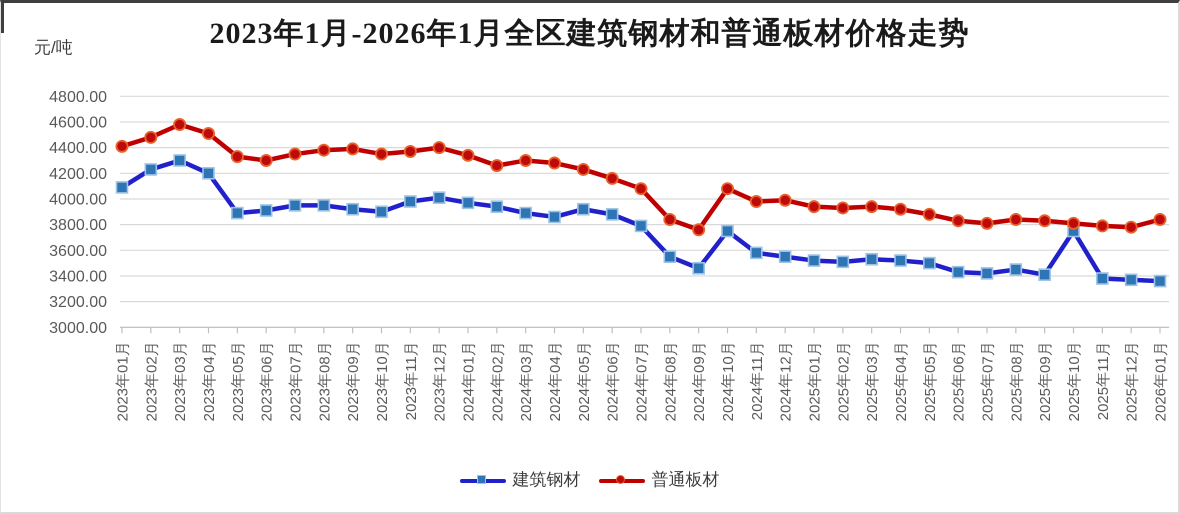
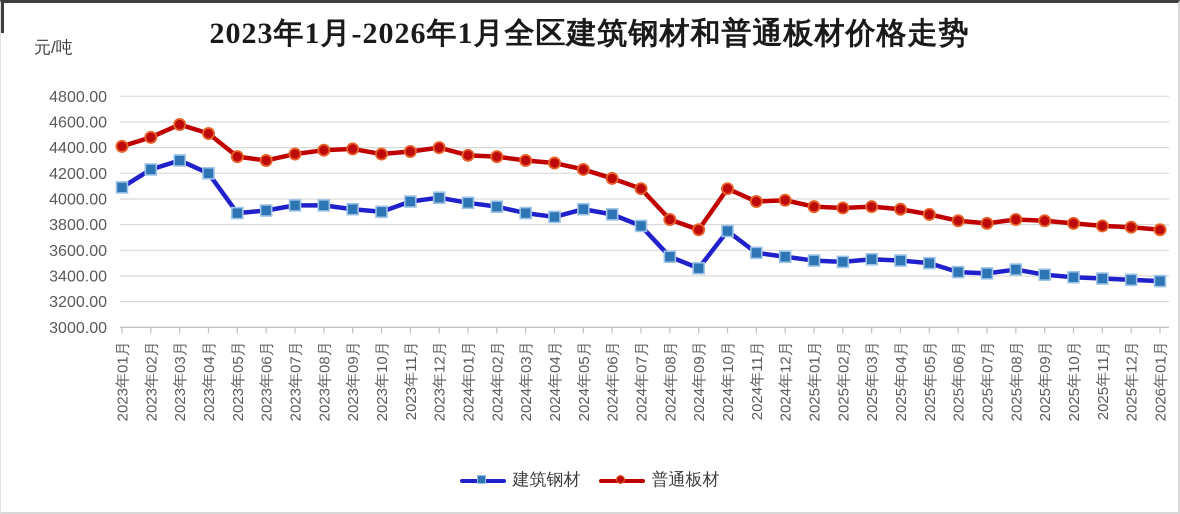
普通板材/2024年02月: 4260 -> 4330
建筑钢材/2025年10月: 3750 -> 3390
普通板材/2026年01月: 3840 -> 3760
